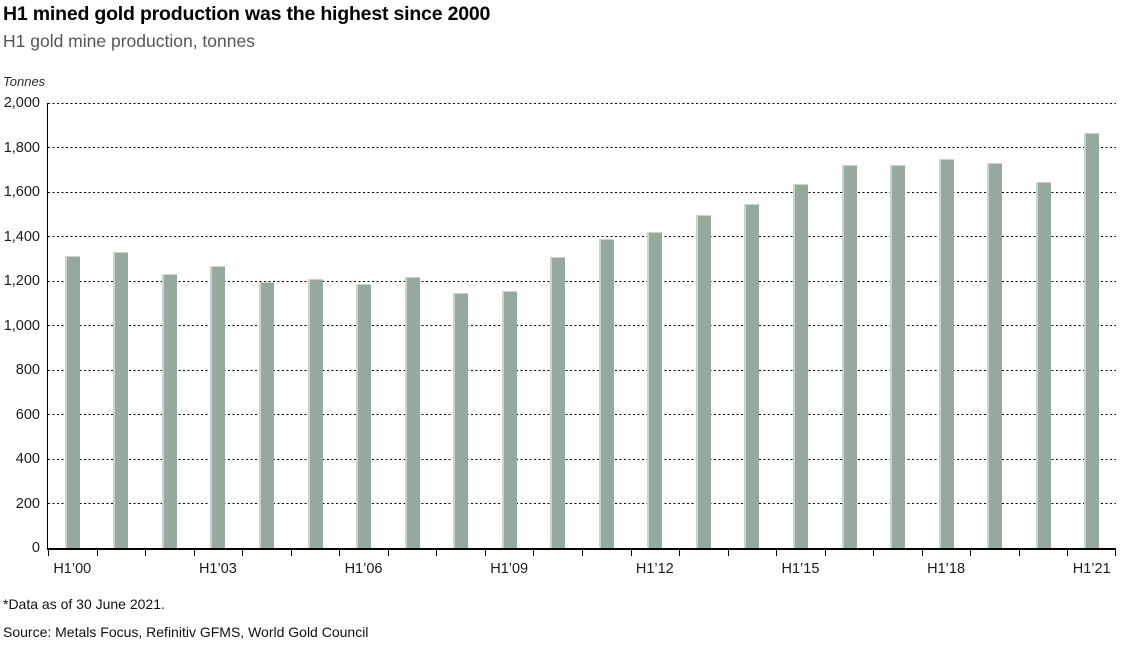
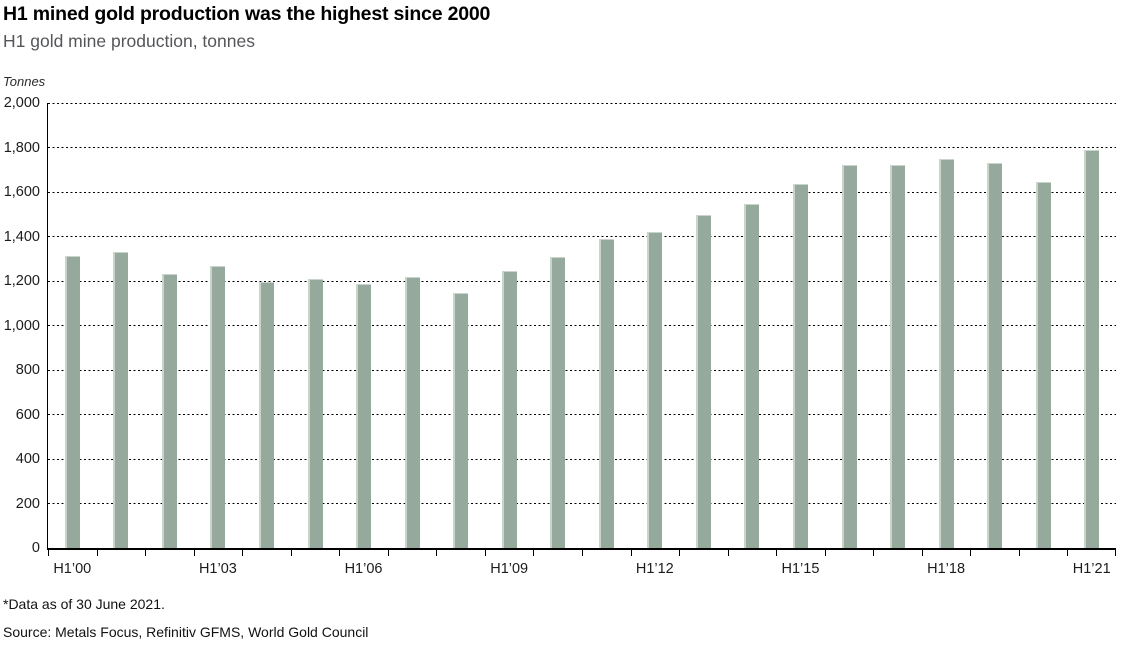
H1’09: 1150 -> 1240
H1’21: 1860 -> 1780
